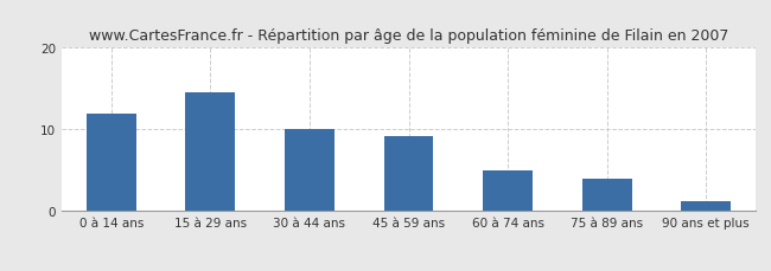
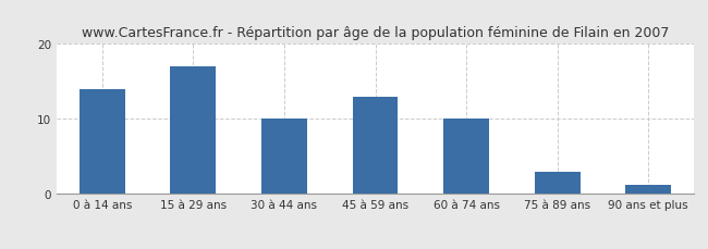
0 à 14 ans: 12.0 -> 14.0
15 à 29 ans: 14.5 -> 17.0
45 à 59 ans: 9.2 -> 13.0
60 à 74 ans: 5.0 -> 10.0
75 à 89 ans: 4.0 -> 3.0
